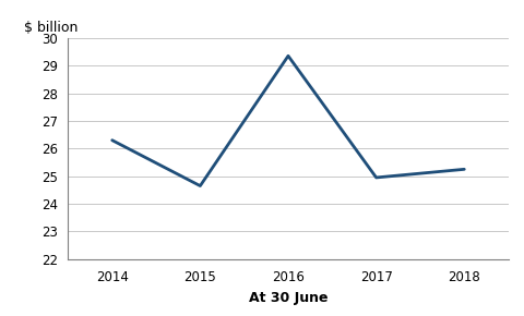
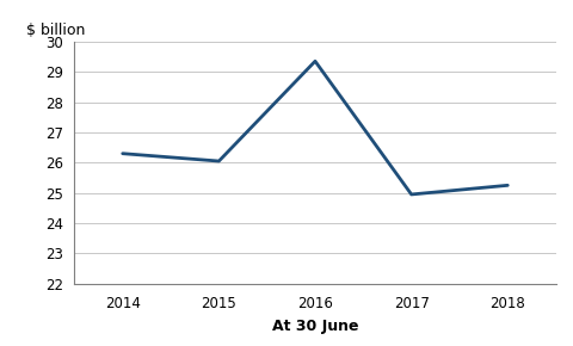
2015: 24.65 -> 26.05
